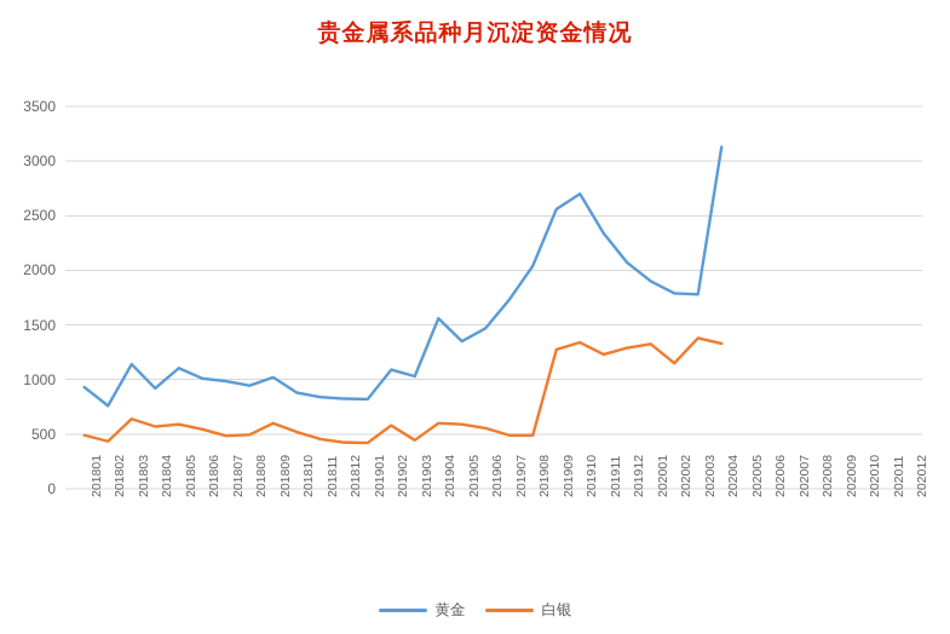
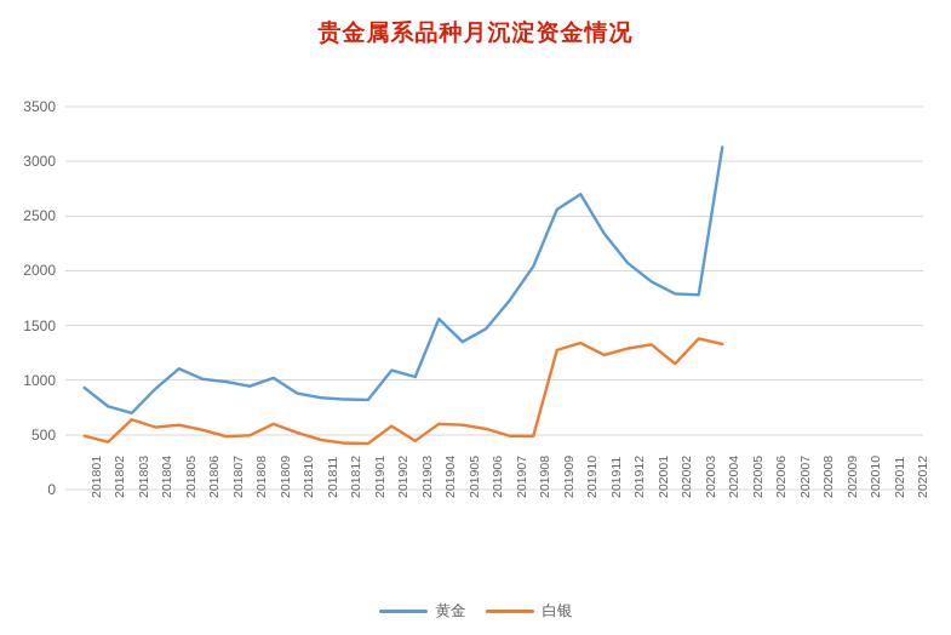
黄金/201803: 1100 -> 700
